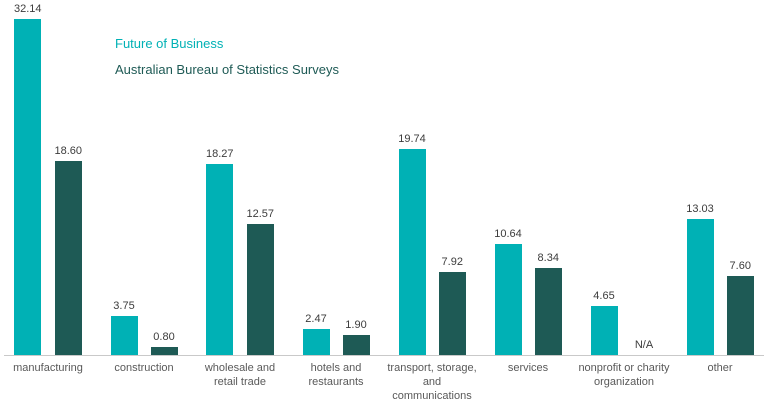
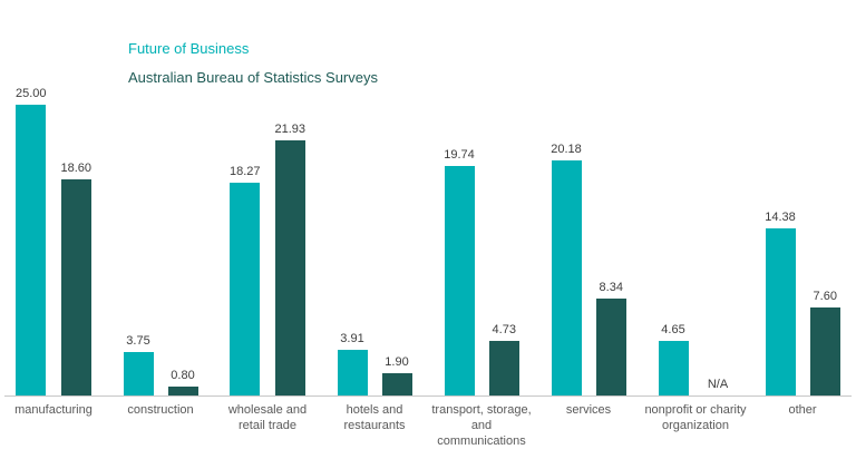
Future of Business/manufacturing: 32.14 -> 25.00
Australian Bureau of Statistics Surveys/wholesale and retail trade: 12.57 -> 21.93
Future of Business/hotels and restaurants: 2.47 -> 3.91
Australian Bureau of Statistics Surveys/transport, storage, and communications: 7.92 -> 4.73
Future of Business/services: 10.64 -> 20.18
Future of Business/other: 13.03 -> 14.38
